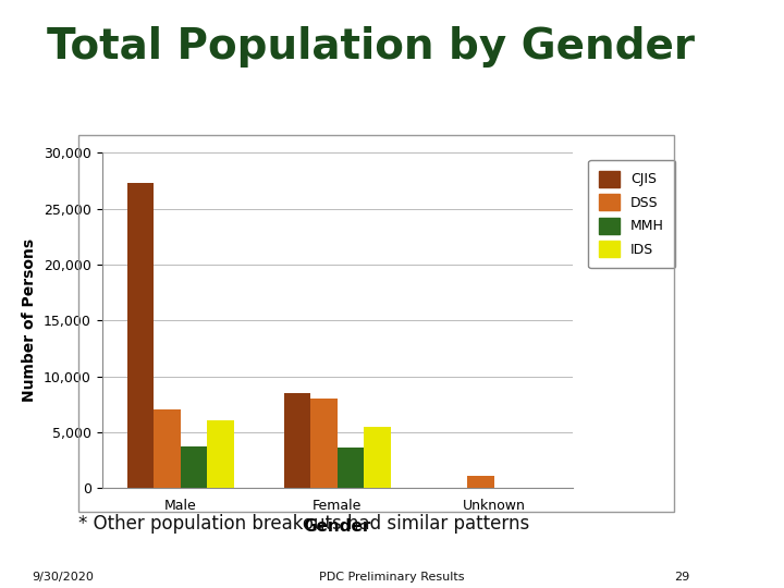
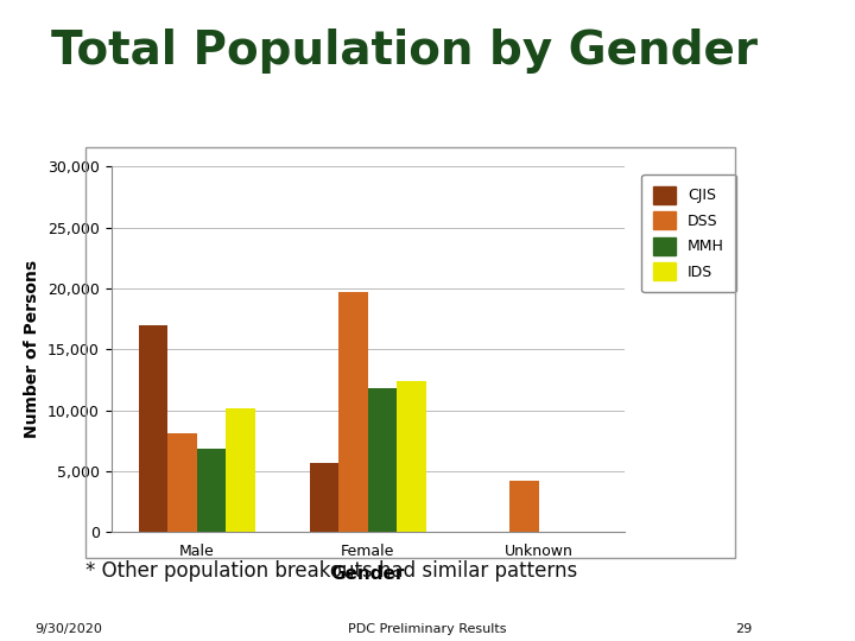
CJIS/Male: 27,300 -> 17,000
DSS/Male: 7,000 -> 8,100
MMH/Male: 3,700 -> 6,800
IDS/Male: 6,100 -> 10,200
CJIS/Female: 8,500 -> 5,700
DSS/Female: 8,000 -> 19,700
MMH/Female: 3,600 -> 11,800
IDS/Female: 5,500 -> 12,400
DSS/Unknown: 1,100 -> 4,200
